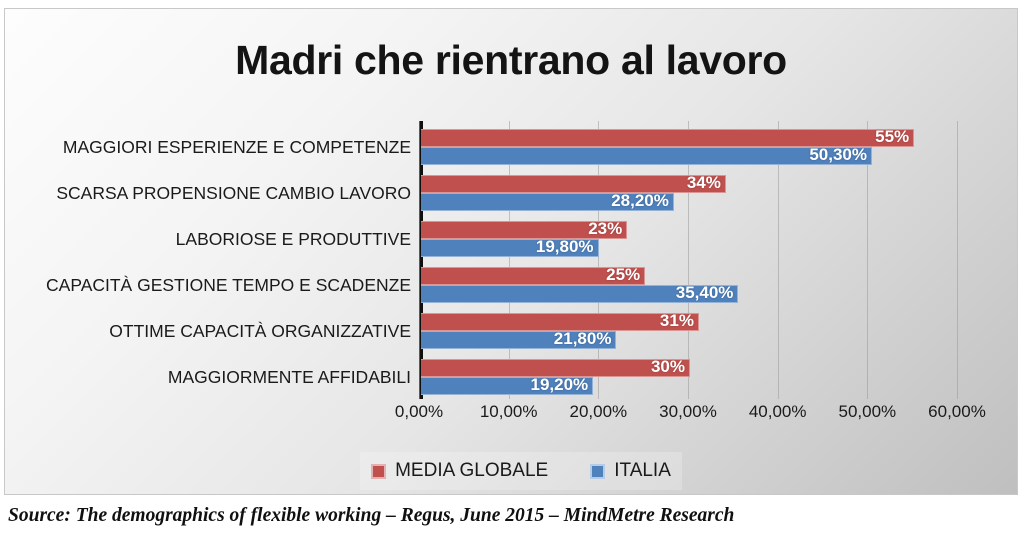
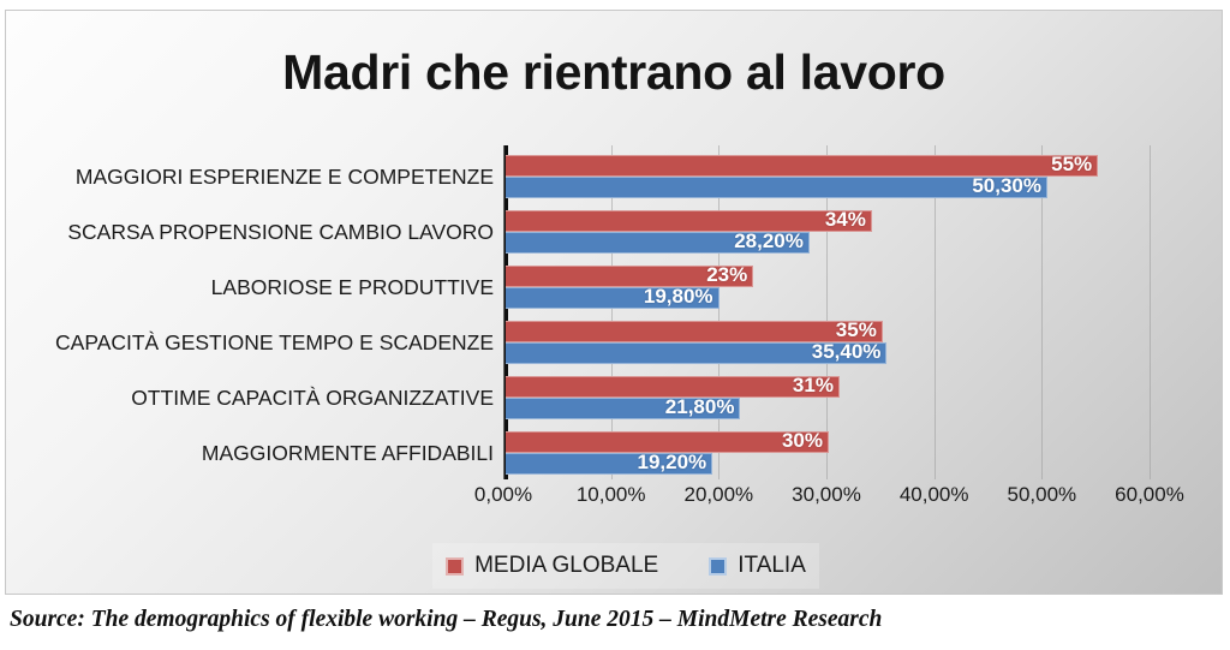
MEDIA GLOBALE/CAPACITÀ GESTIONE TEMPO E SCADENZE: 25% -> 35%
